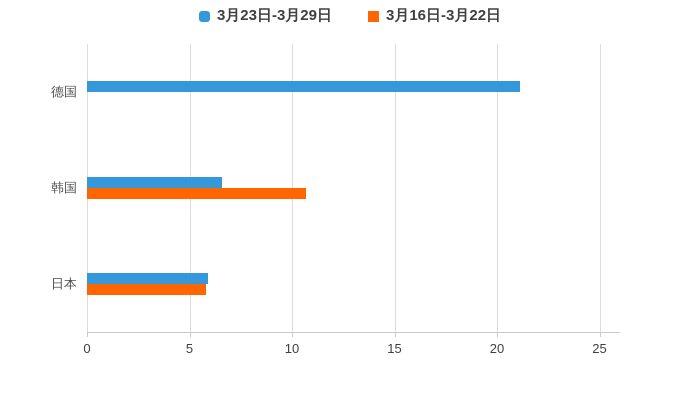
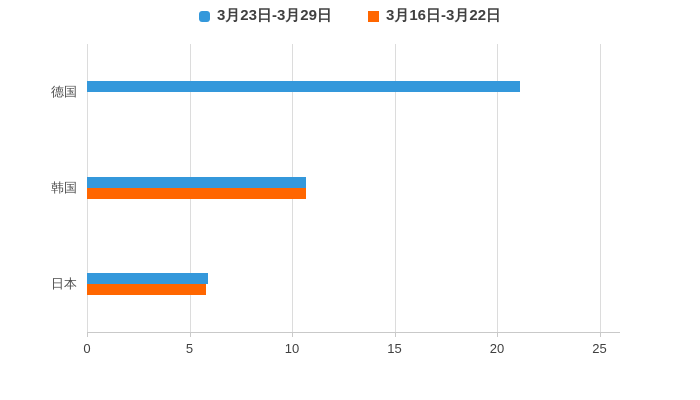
3月23日-3月29日/韩国: 6.6 -> 10.7
